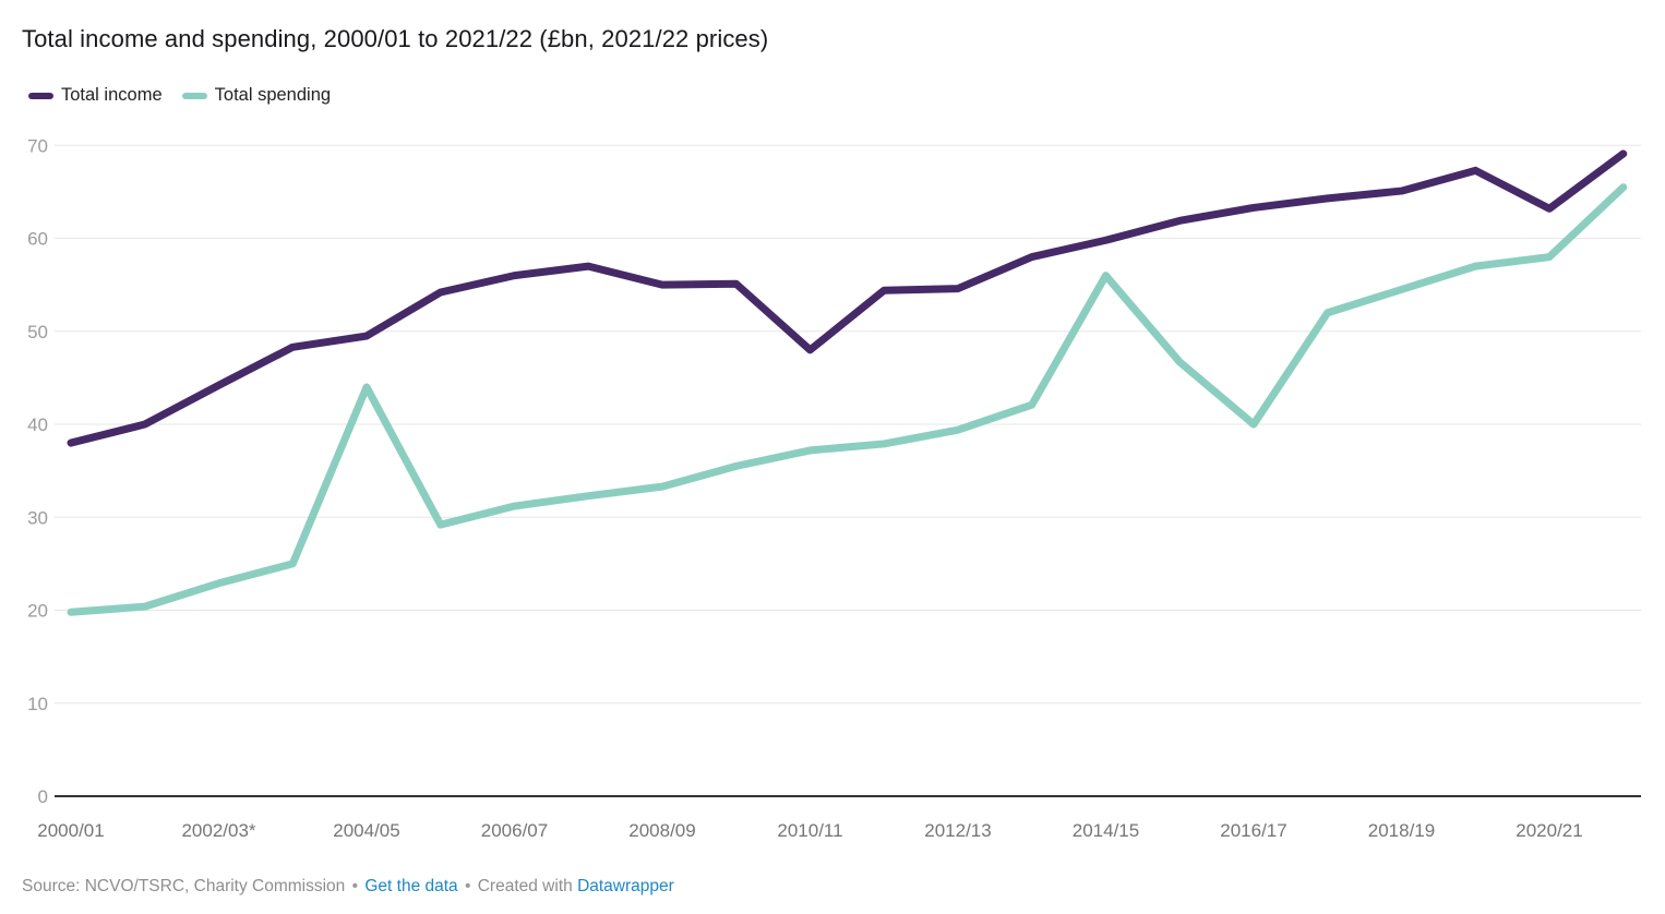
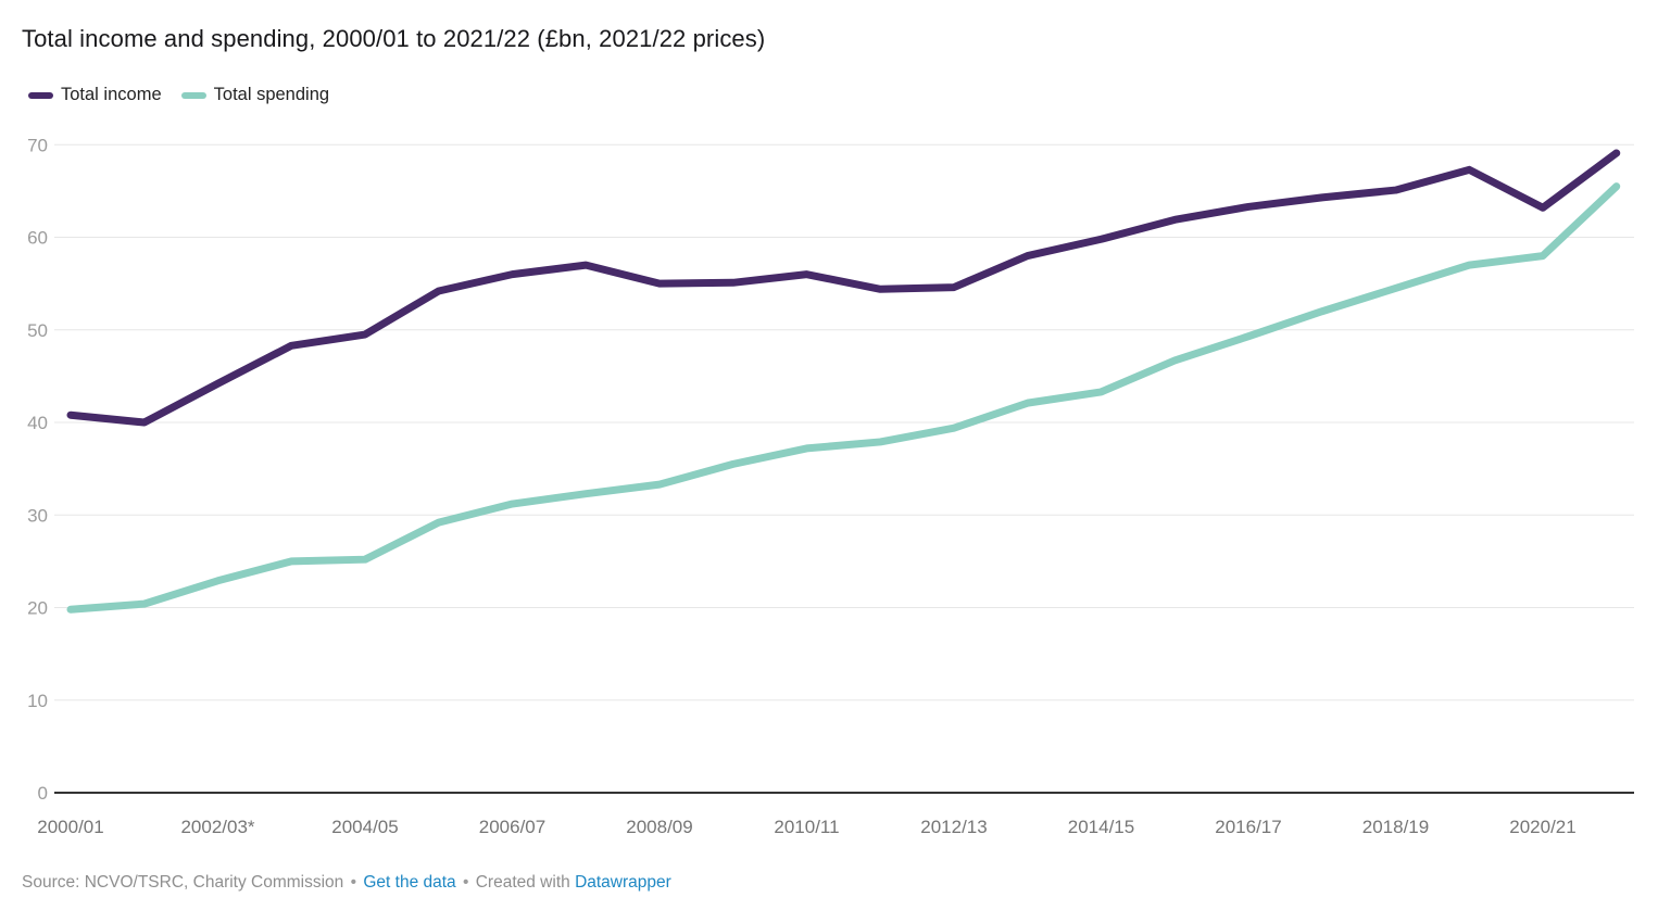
Total income/2000/01: 38 -> 41
Total spending/2004/05: 44 -> 25
Total income/2010/11: 48 -> 56
Total spending/2014/15: 56 -> 43
Total spending/2016/17: 40 -> 49
